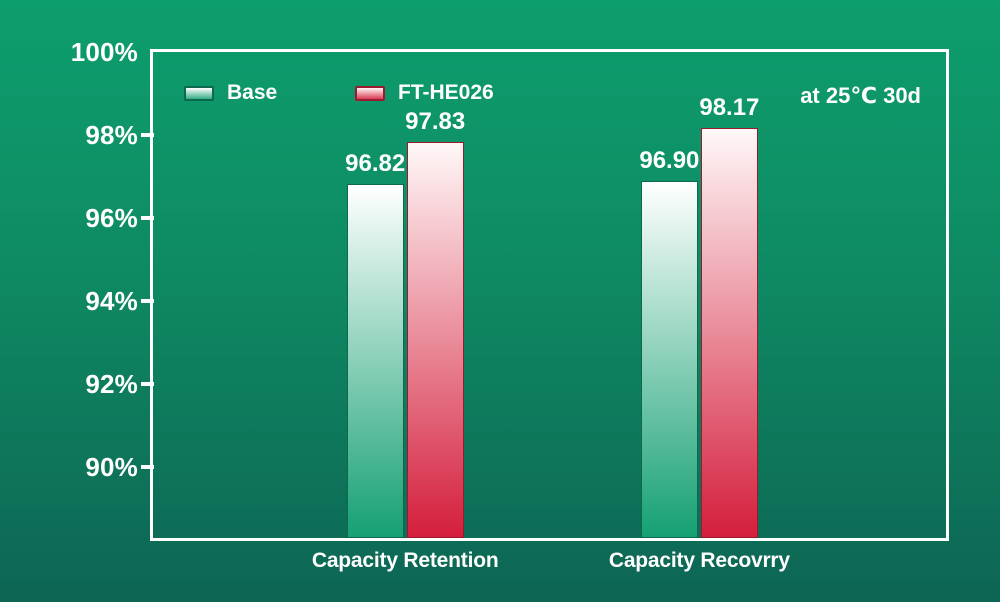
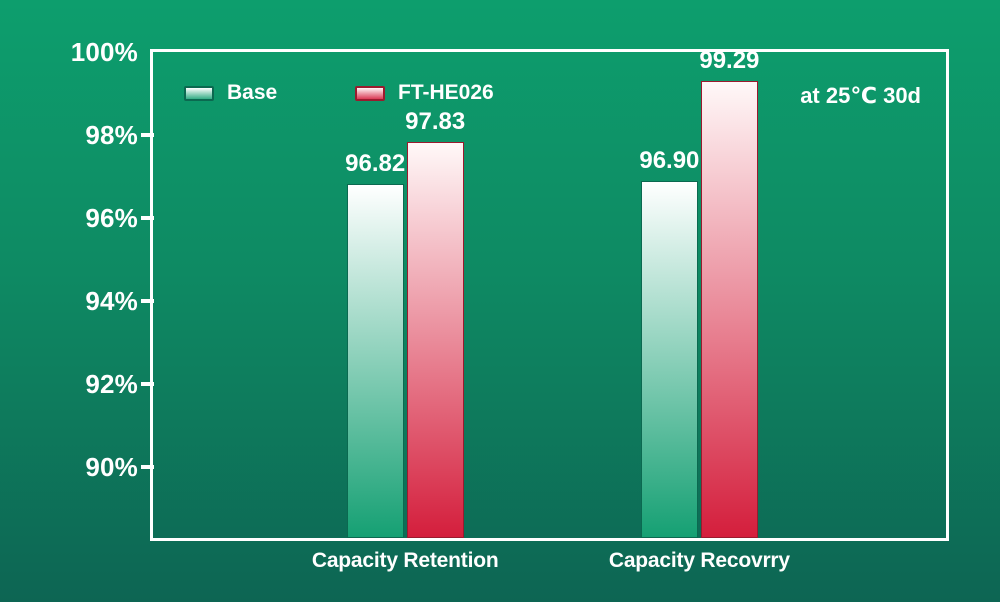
FT-HE026/Capacity Recovrry: 98.17 -> 99.29
